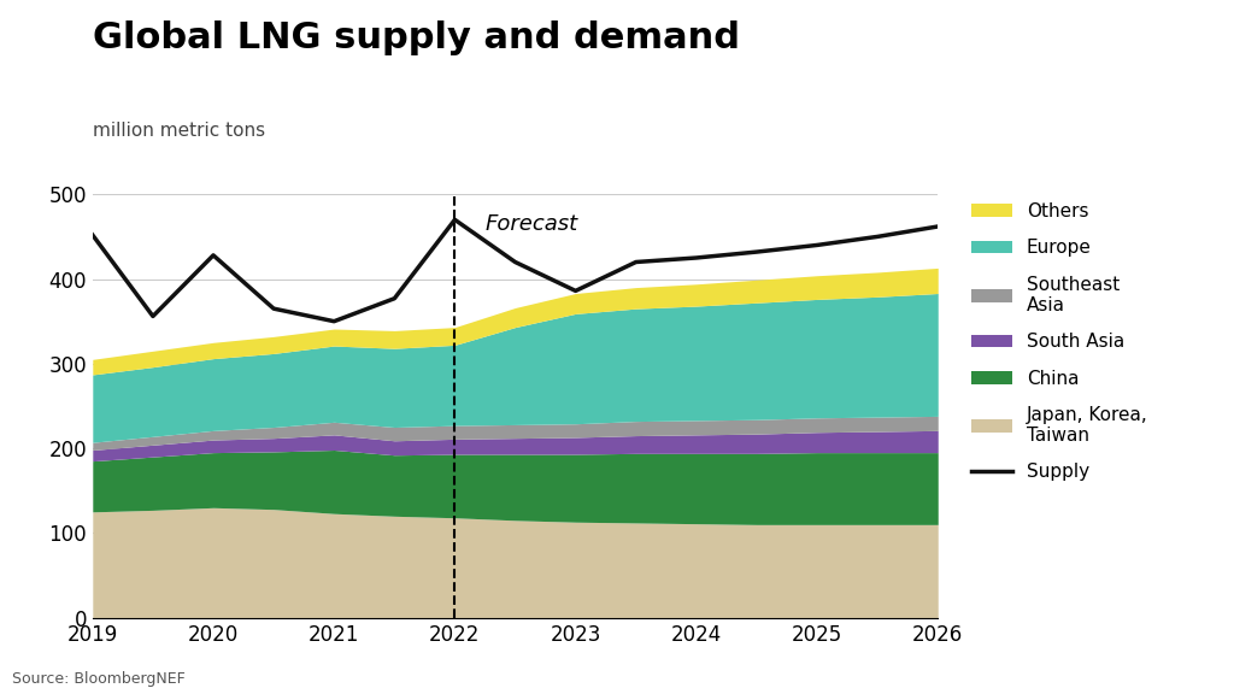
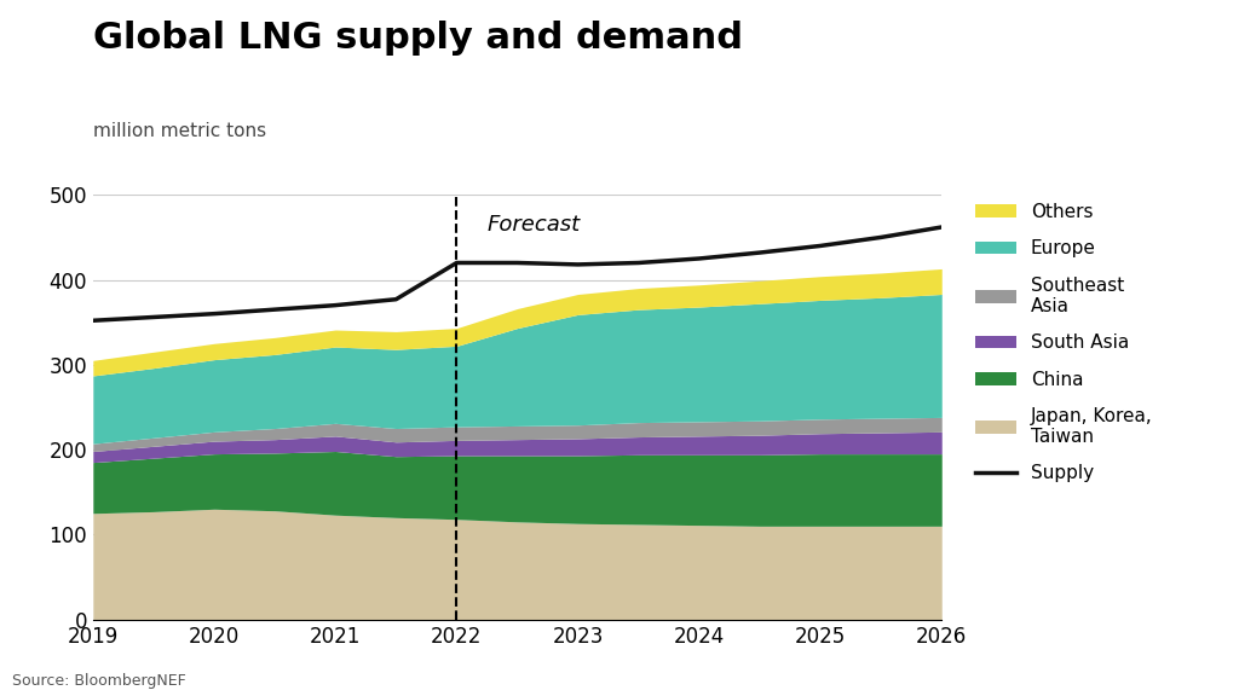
Supply/2019: 452 -> 352
Supply/2020: 428 -> 360
Supply/2021: 350 -> 370
Supply/2022: 470 -> 420
Supply/2023: 386 -> 418
